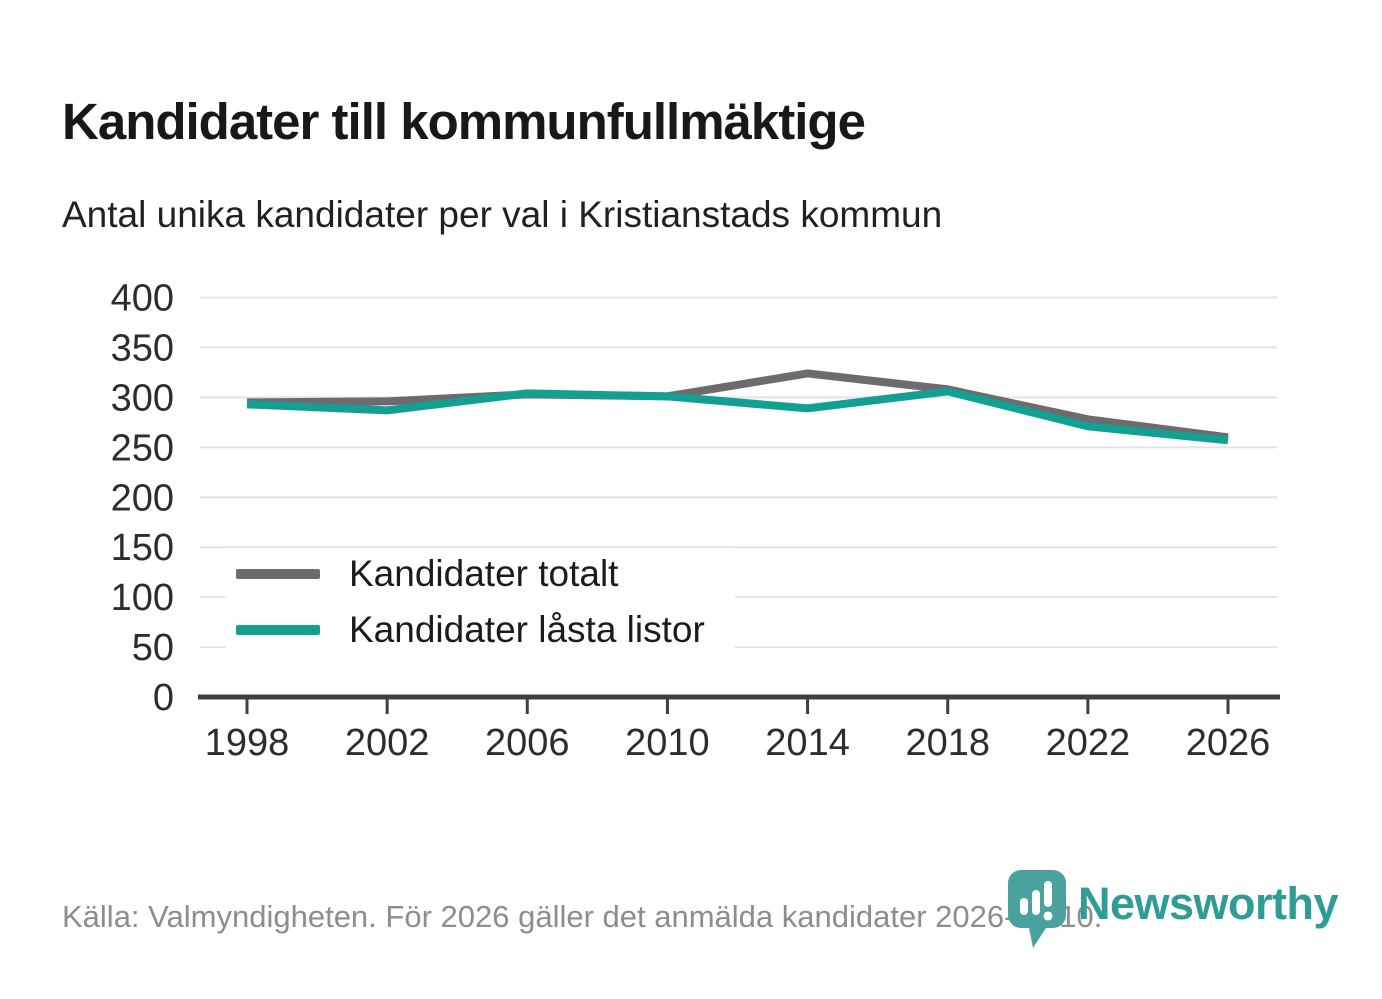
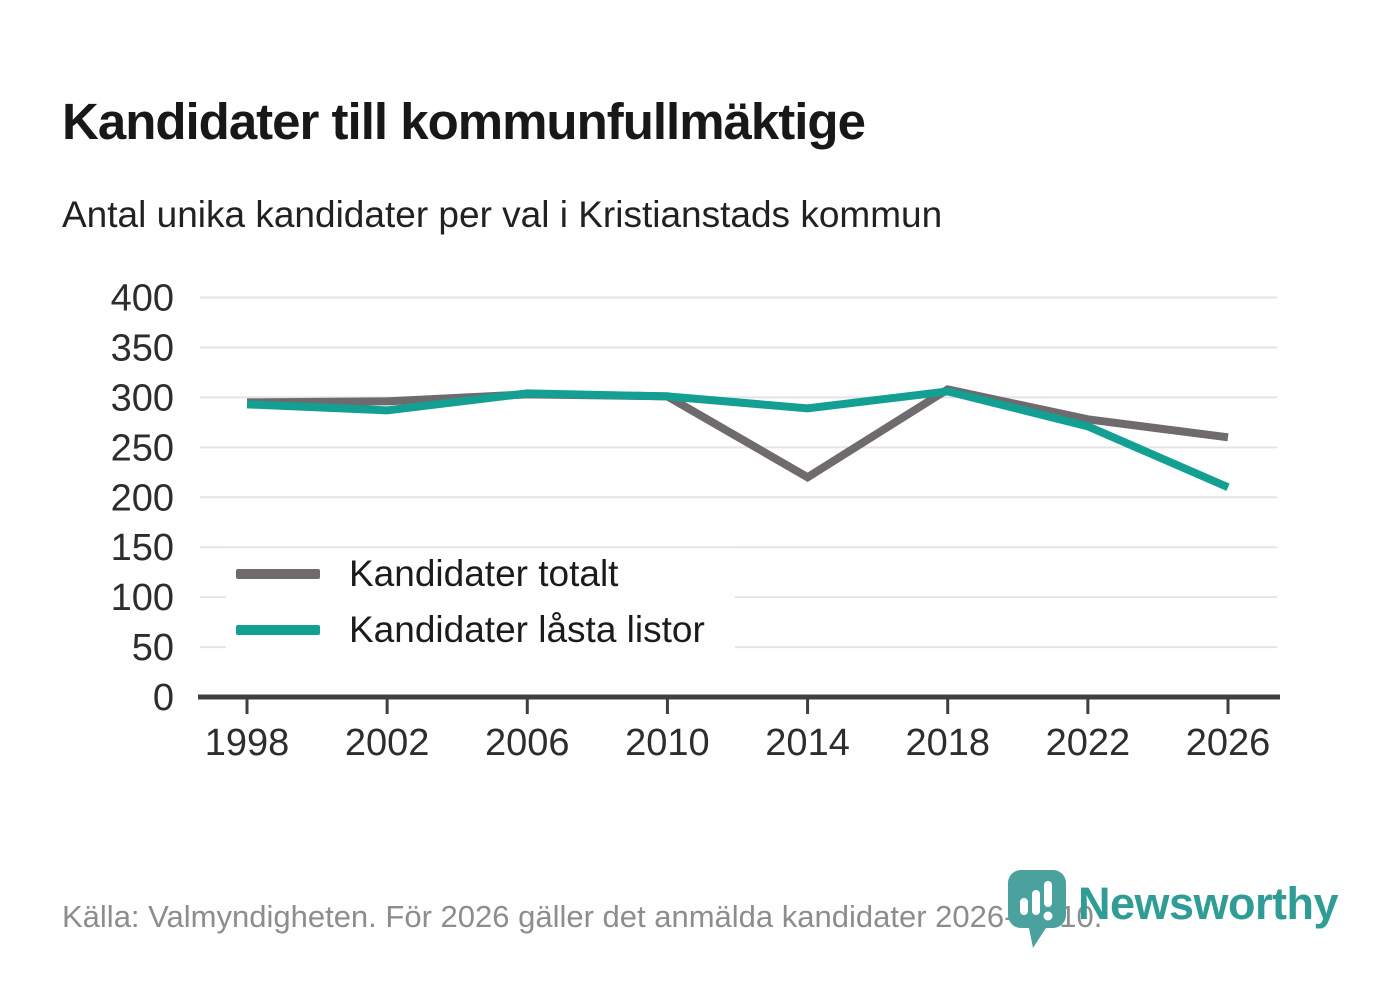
Kandidater totalt/2014: 320 -> 220
Kandidater låsta listor/2026: 260 -> 210
